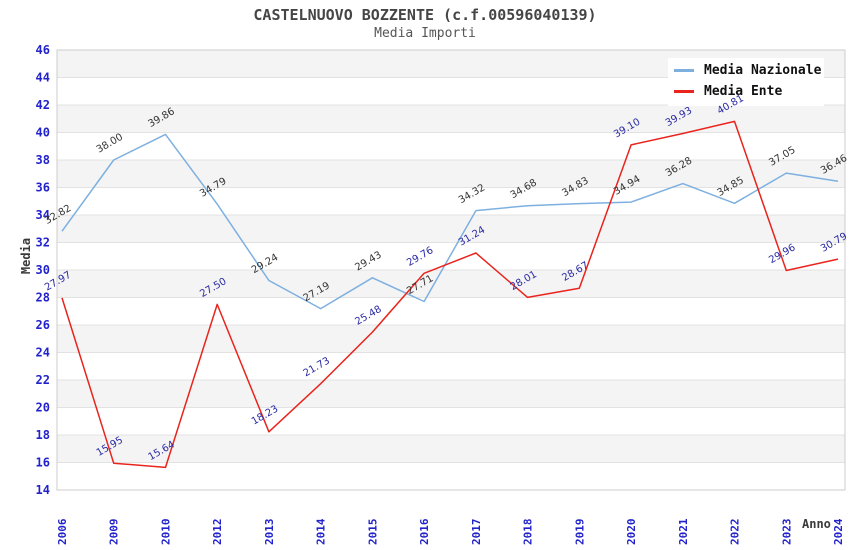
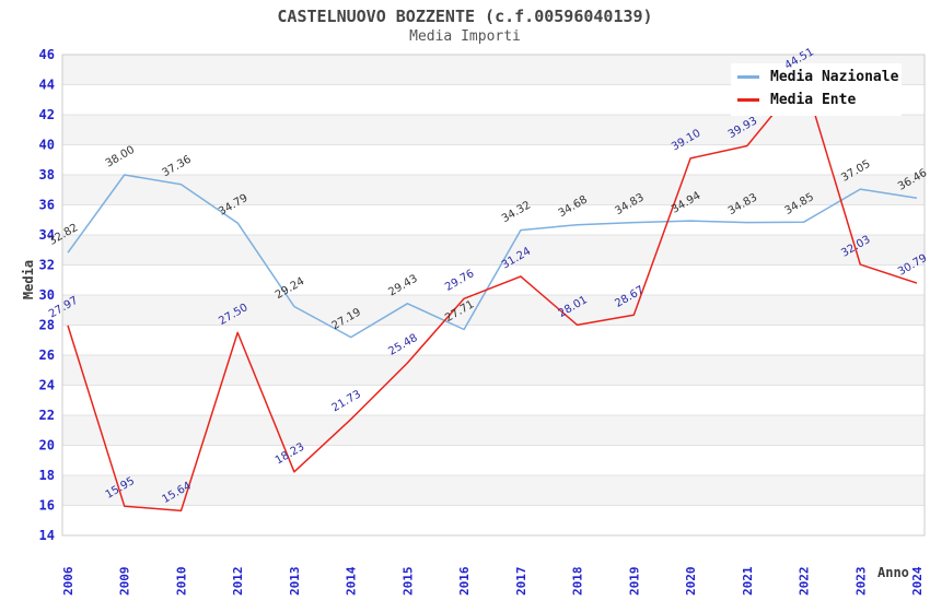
Media Nazionale/2010: 39.86 -> 37.36
Media Nazionale/2021: 36.28 -> 34.83
Media Ente/2022: 40.81 -> 44.51
Media Ente/2023: 29.96 -> 32.03
